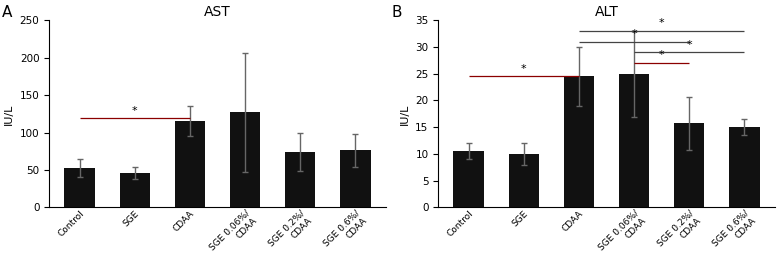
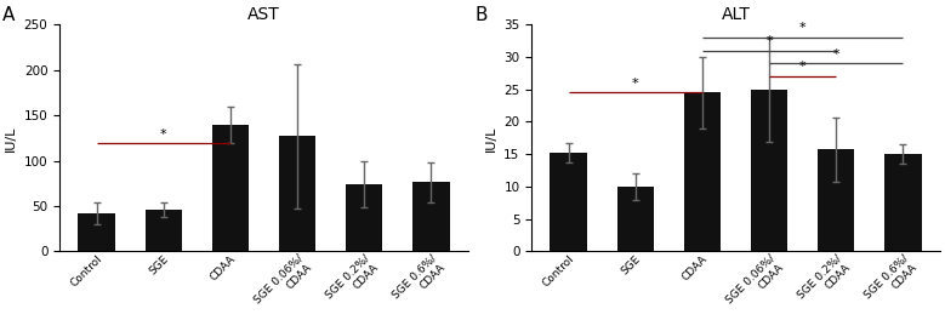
AST/Control: 52 -> 42
AST/CDAA: 116 -> 140
ALT/Control: 10.5 -> 15.2
